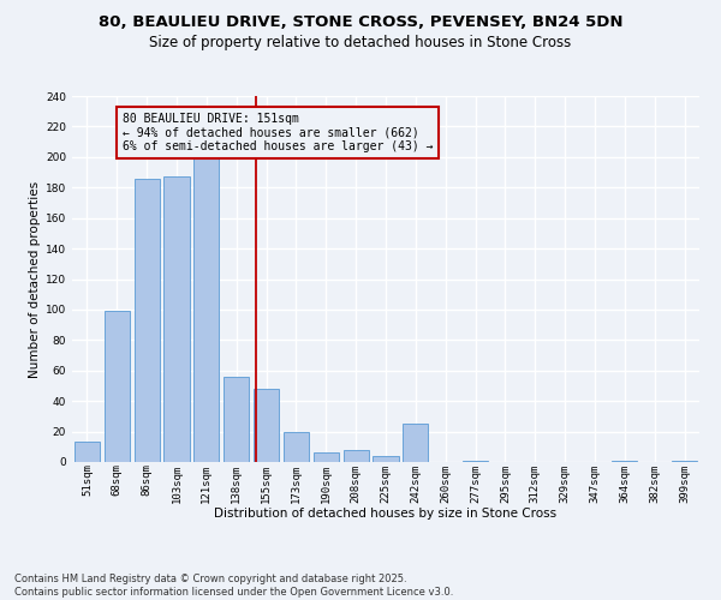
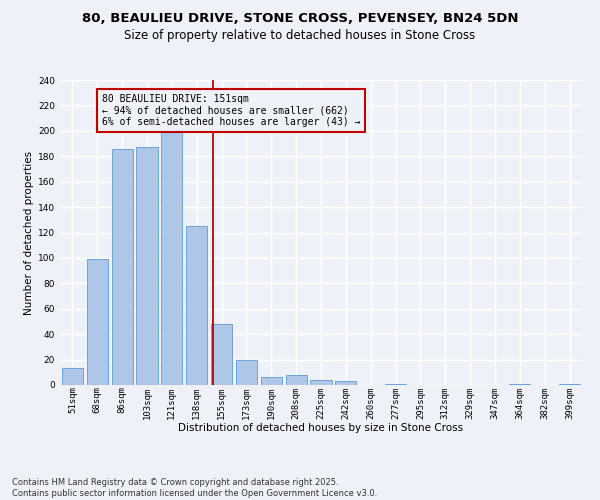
138sqm: 56 -> 125
242sqm: 25 -> 3
